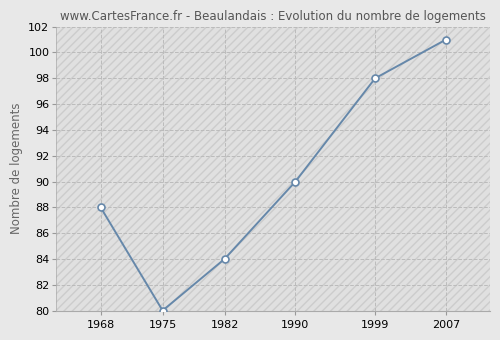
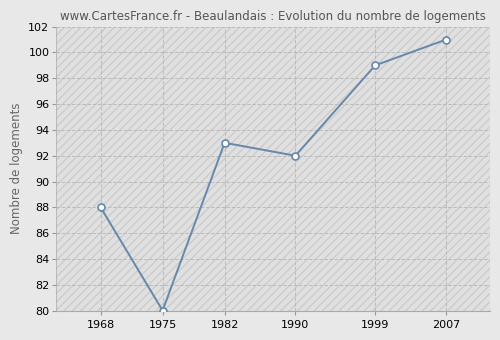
1982: 84 -> 93
1990: 90 -> 92
1999: 98 -> 99
